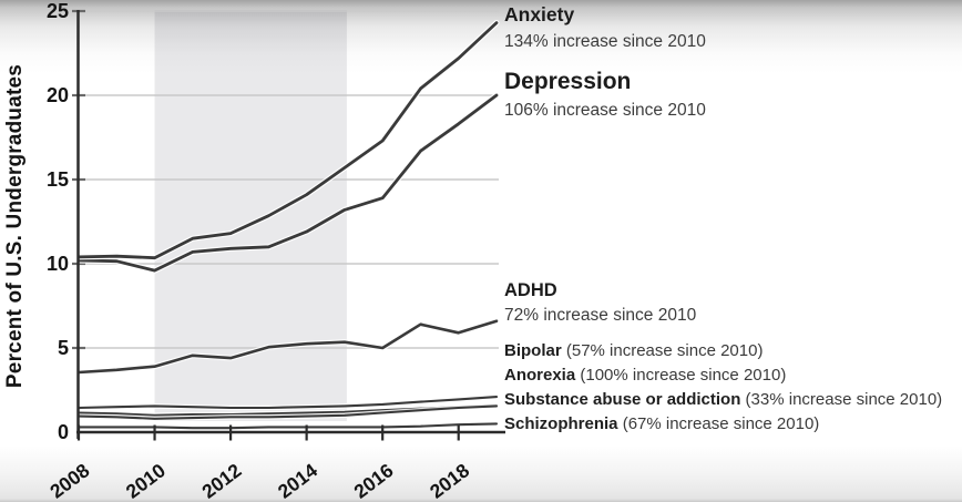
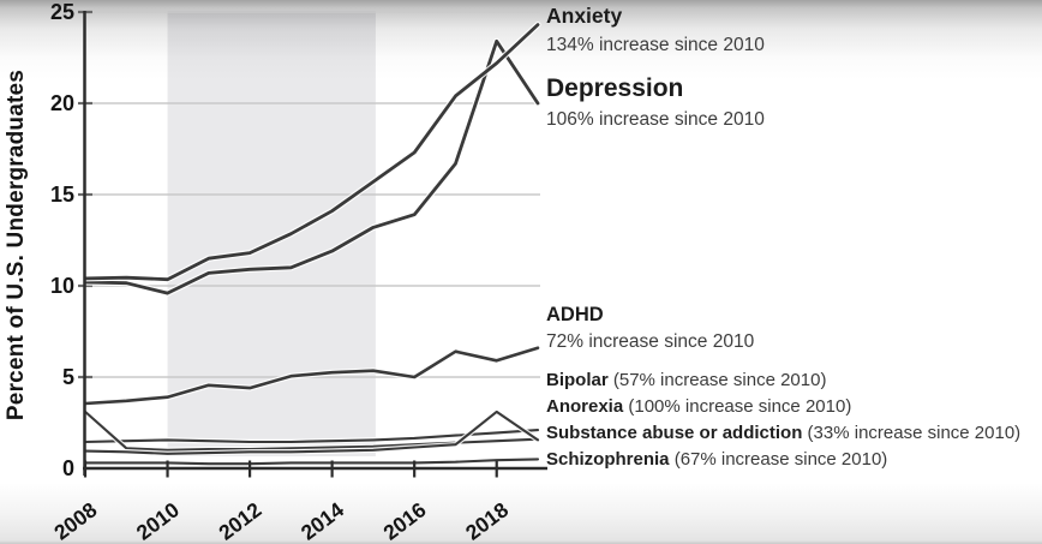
Bipolar/2008: 1.1 -> 3.1
Depression/2018: 18.3 -> 23.4
Anorexia/2018: 1.4 -> 3.1
